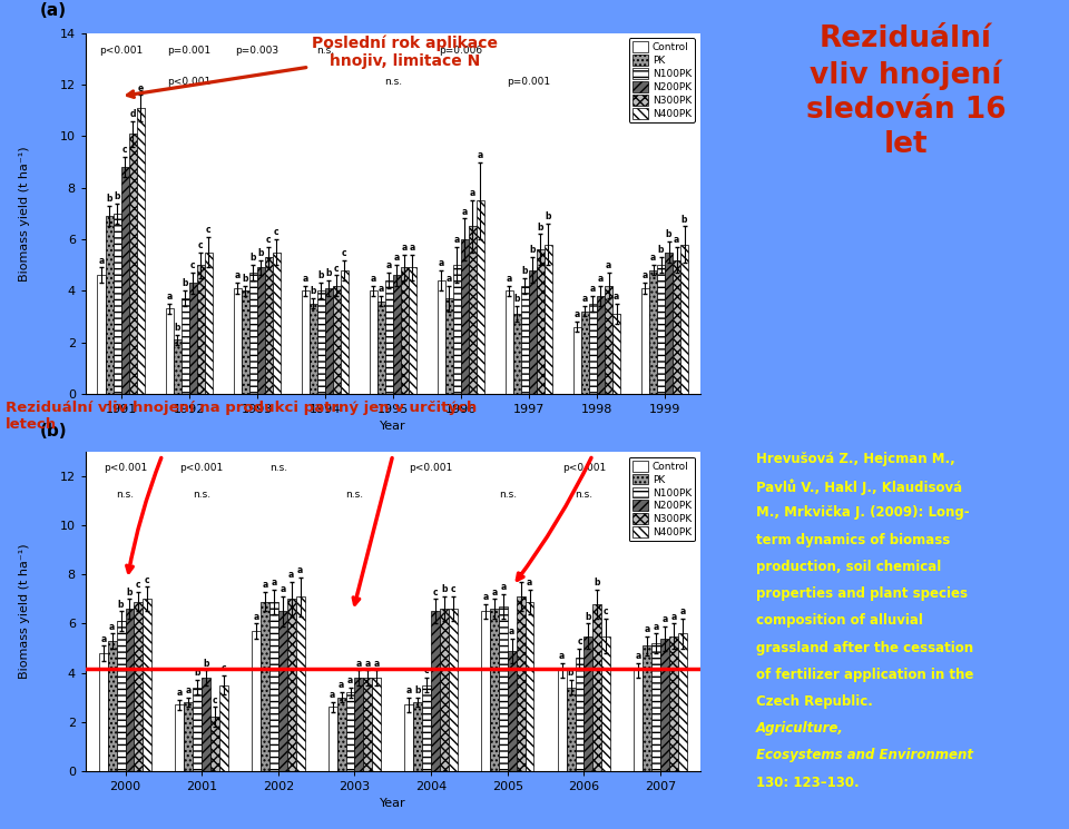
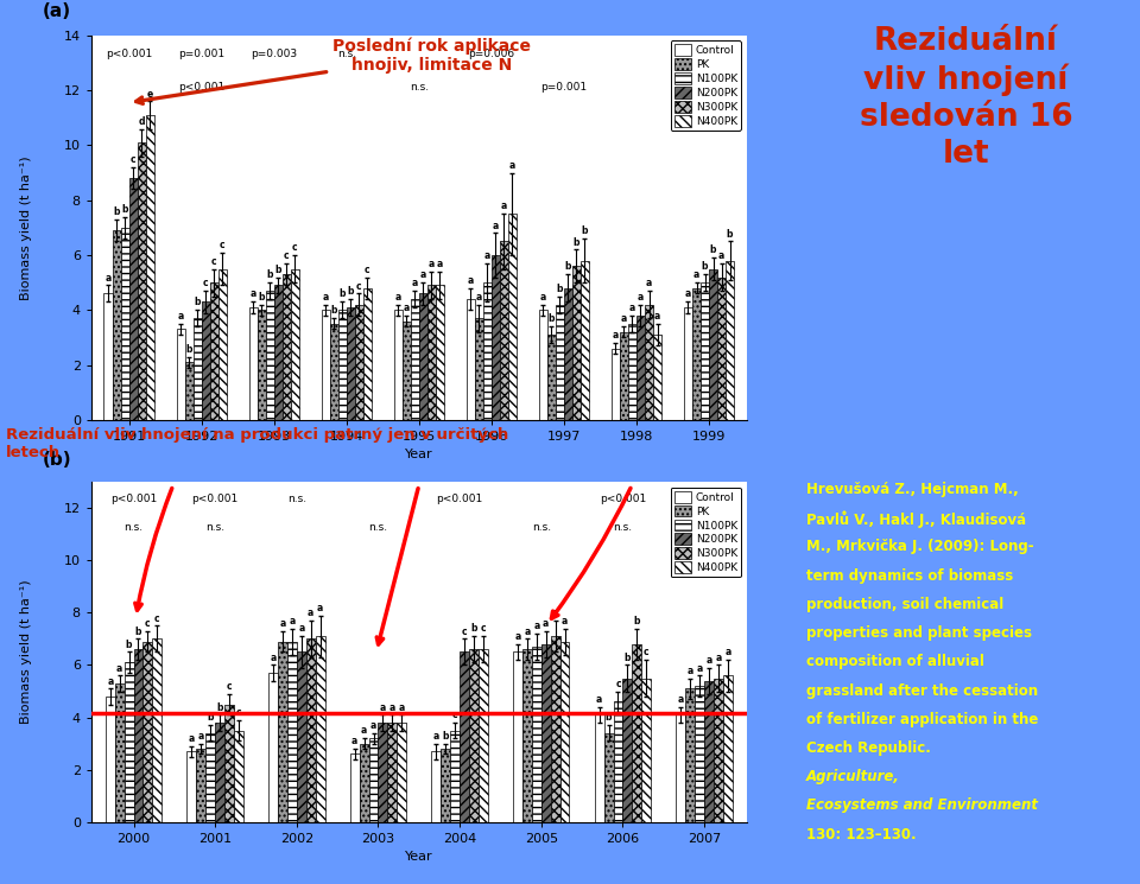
N300PK/2001: 2.2 -> 4.5
N200PK/2005: 4.9 -> 6.8
